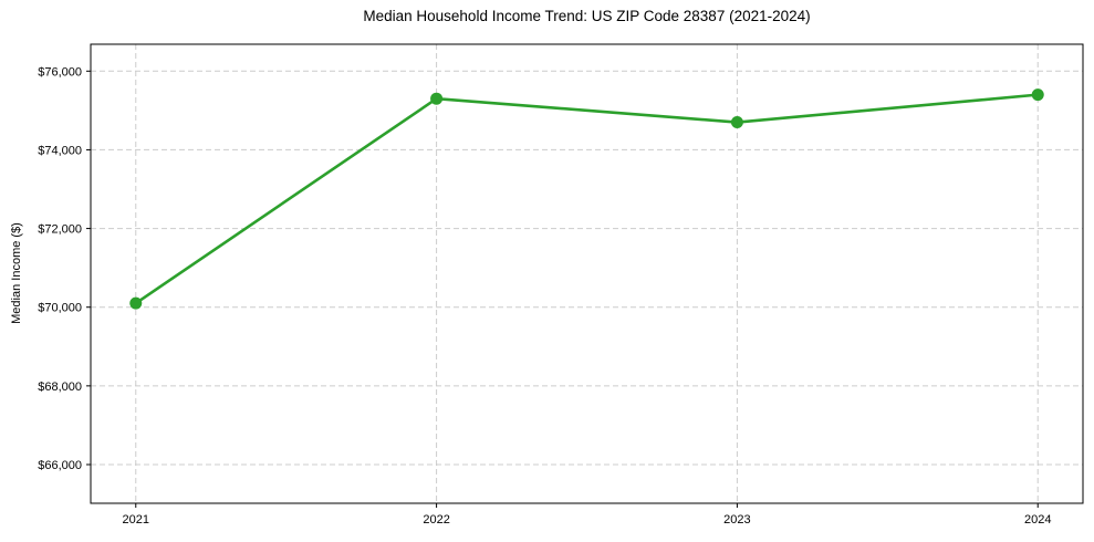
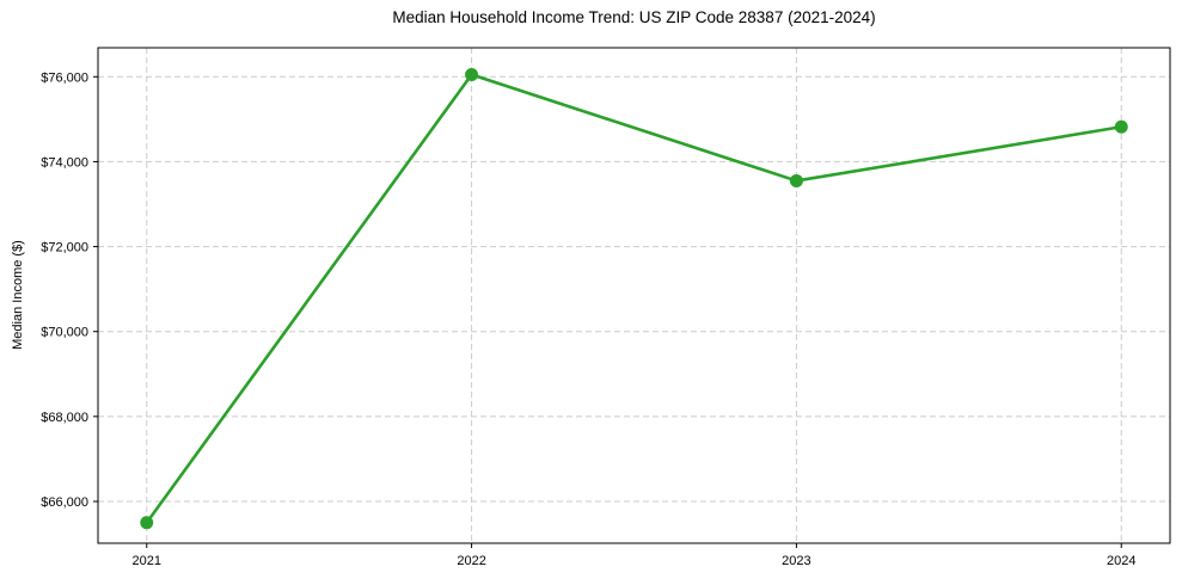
2021: $70100 -> $65500
2022: $75300 -> $76000
2023: $74700 -> $73600
2024: $75400 -> $74800
